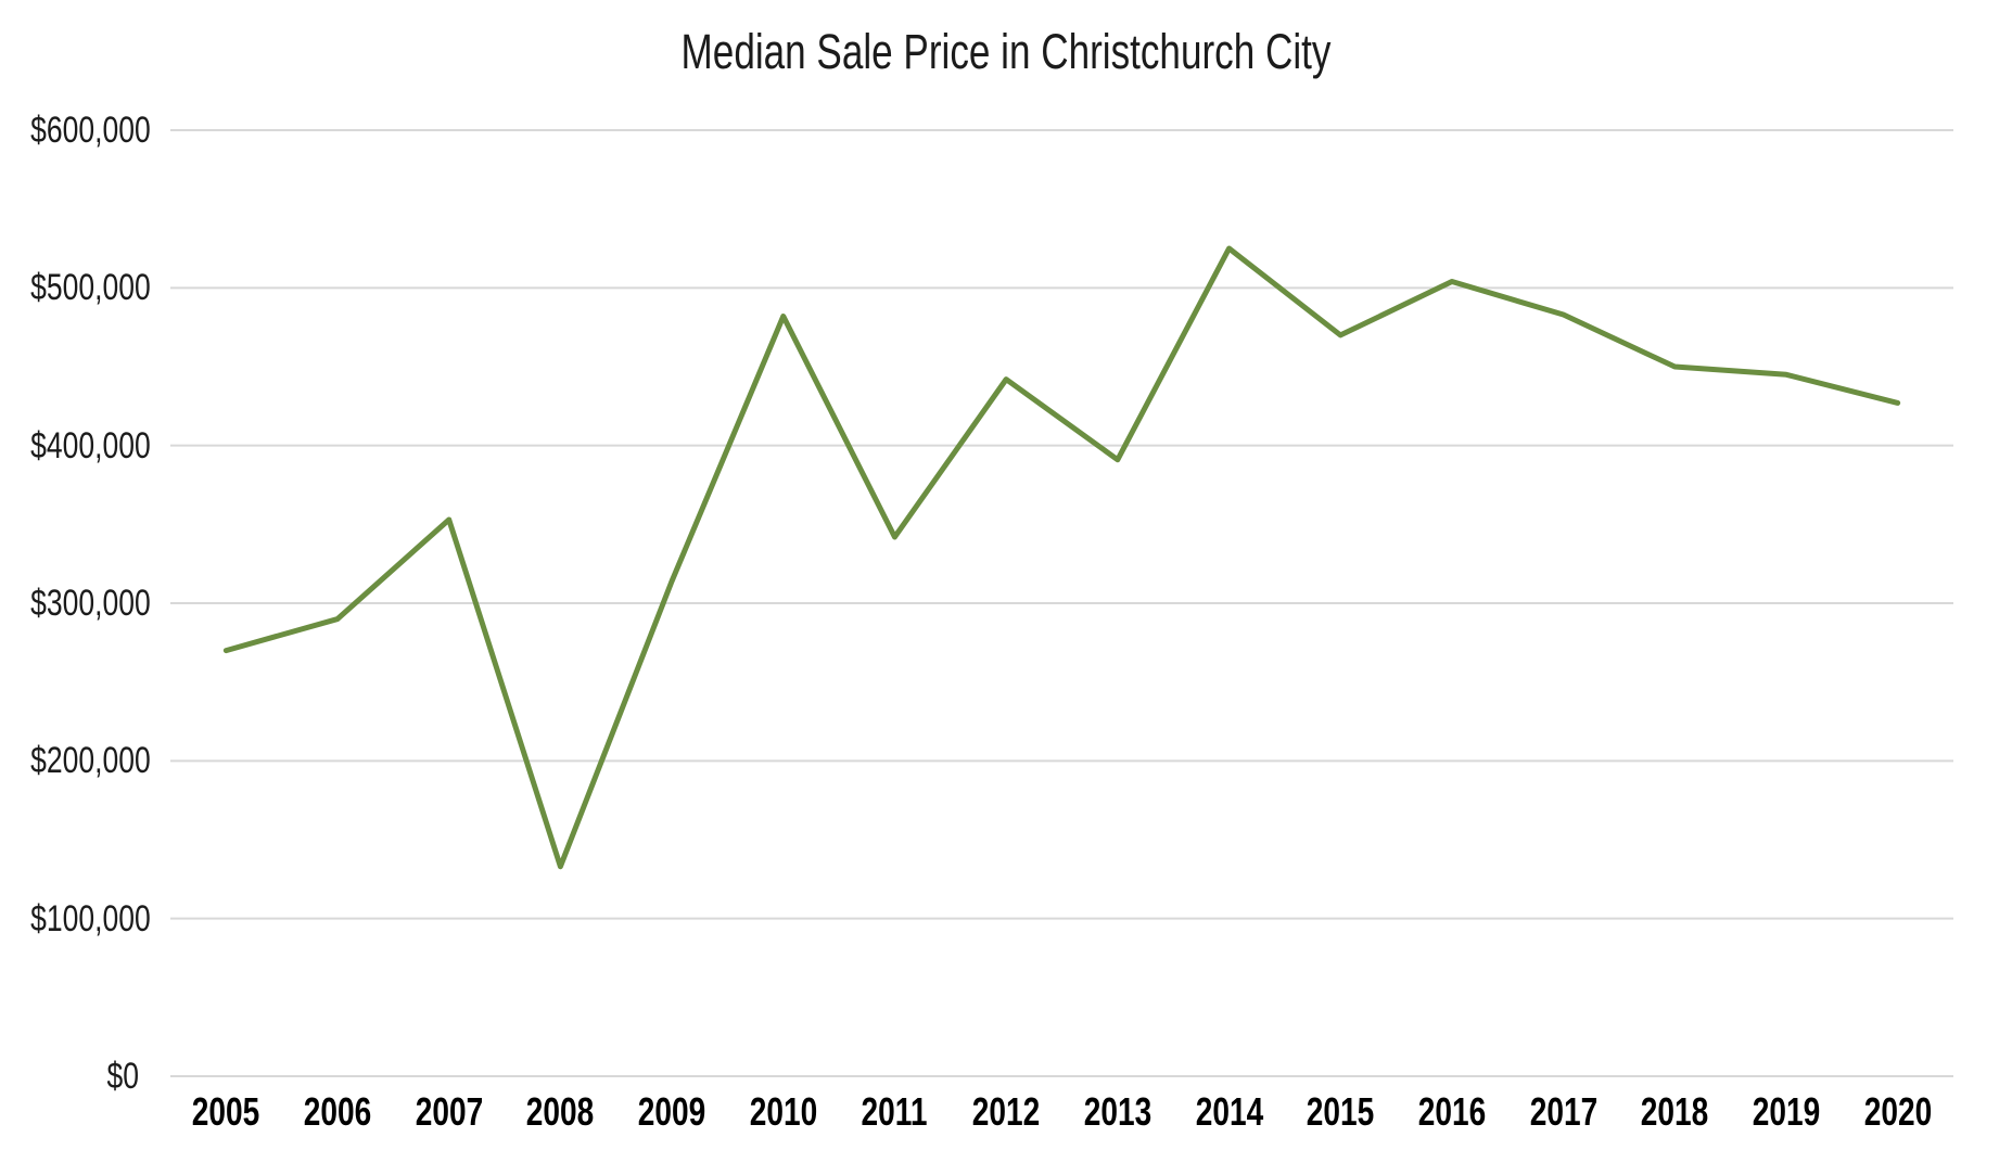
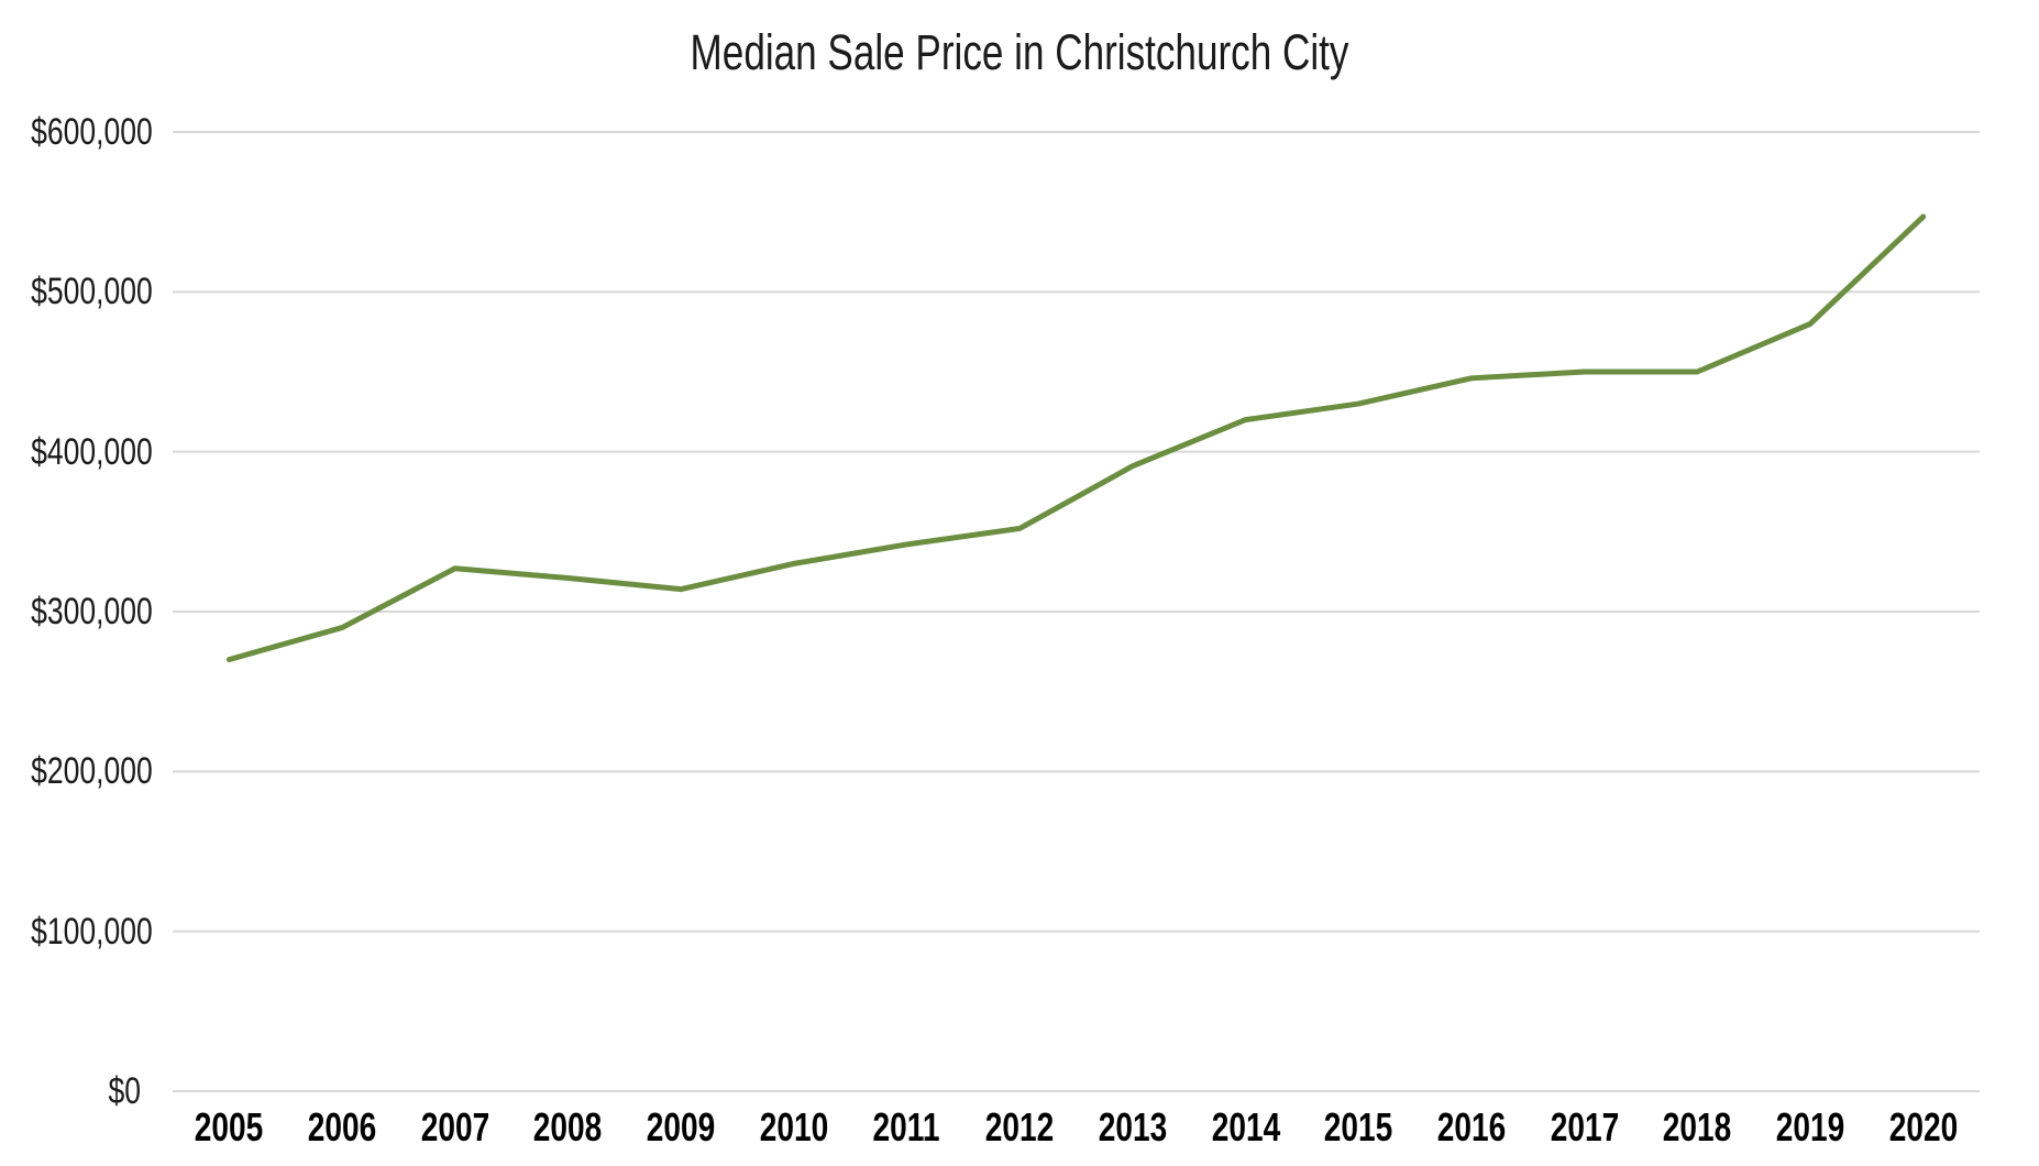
2007: $353000 -> $327000
2008: $133000 -> $321000
2010: $482000 -> $330000
2012: $442000 -> $352000
2014: $525000 -> $420000
2015: $470000 -> $430000
2016: $504000 -> $446000
2017: $483000 -> $450000
2019: $445000 -> $480000
2020: $427000 -> $547000
